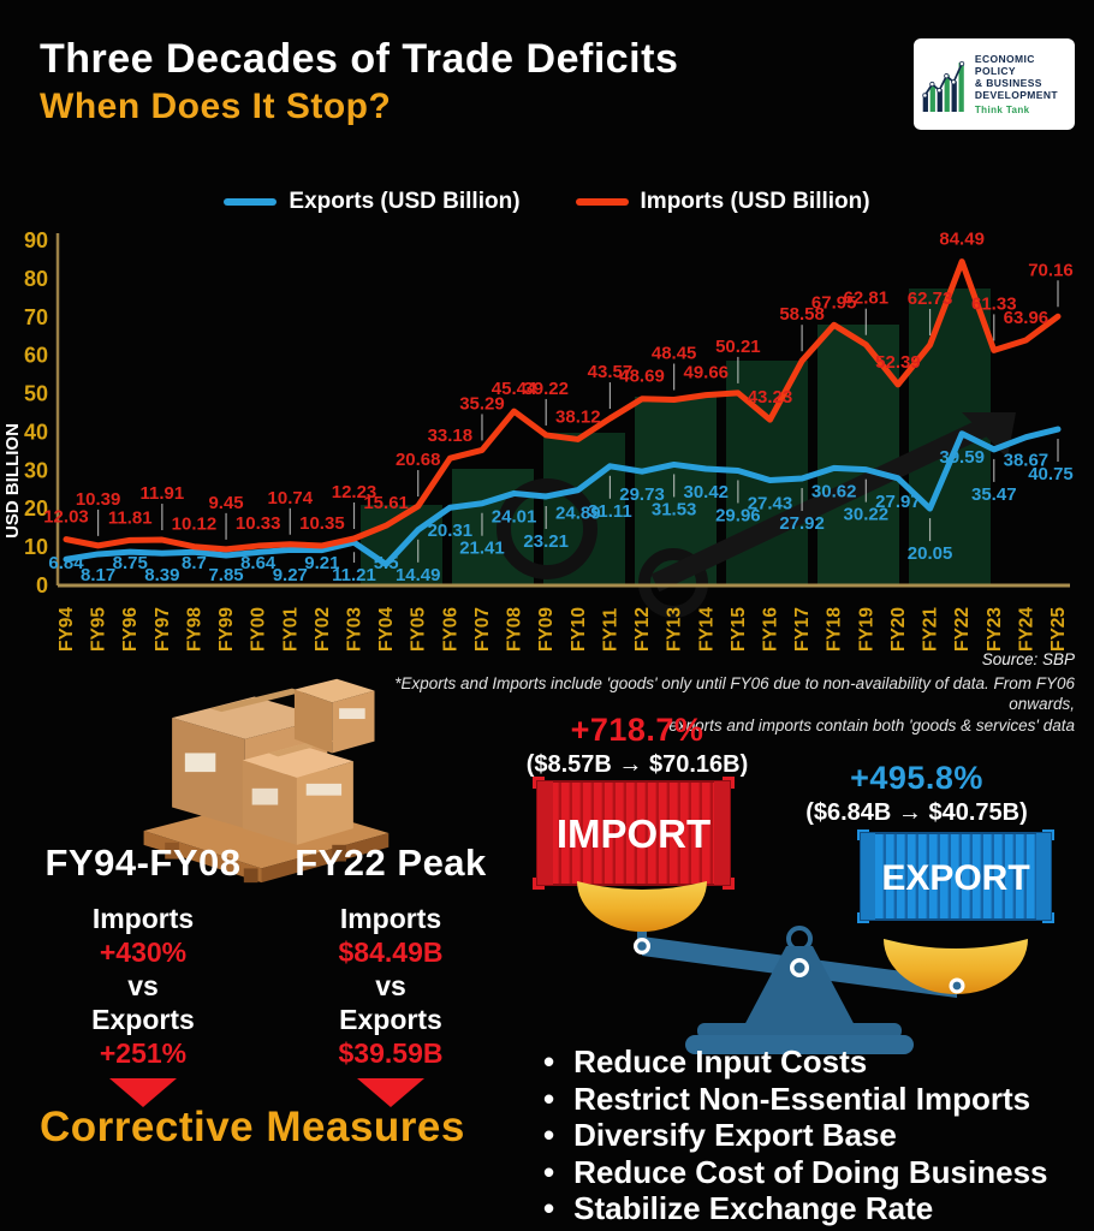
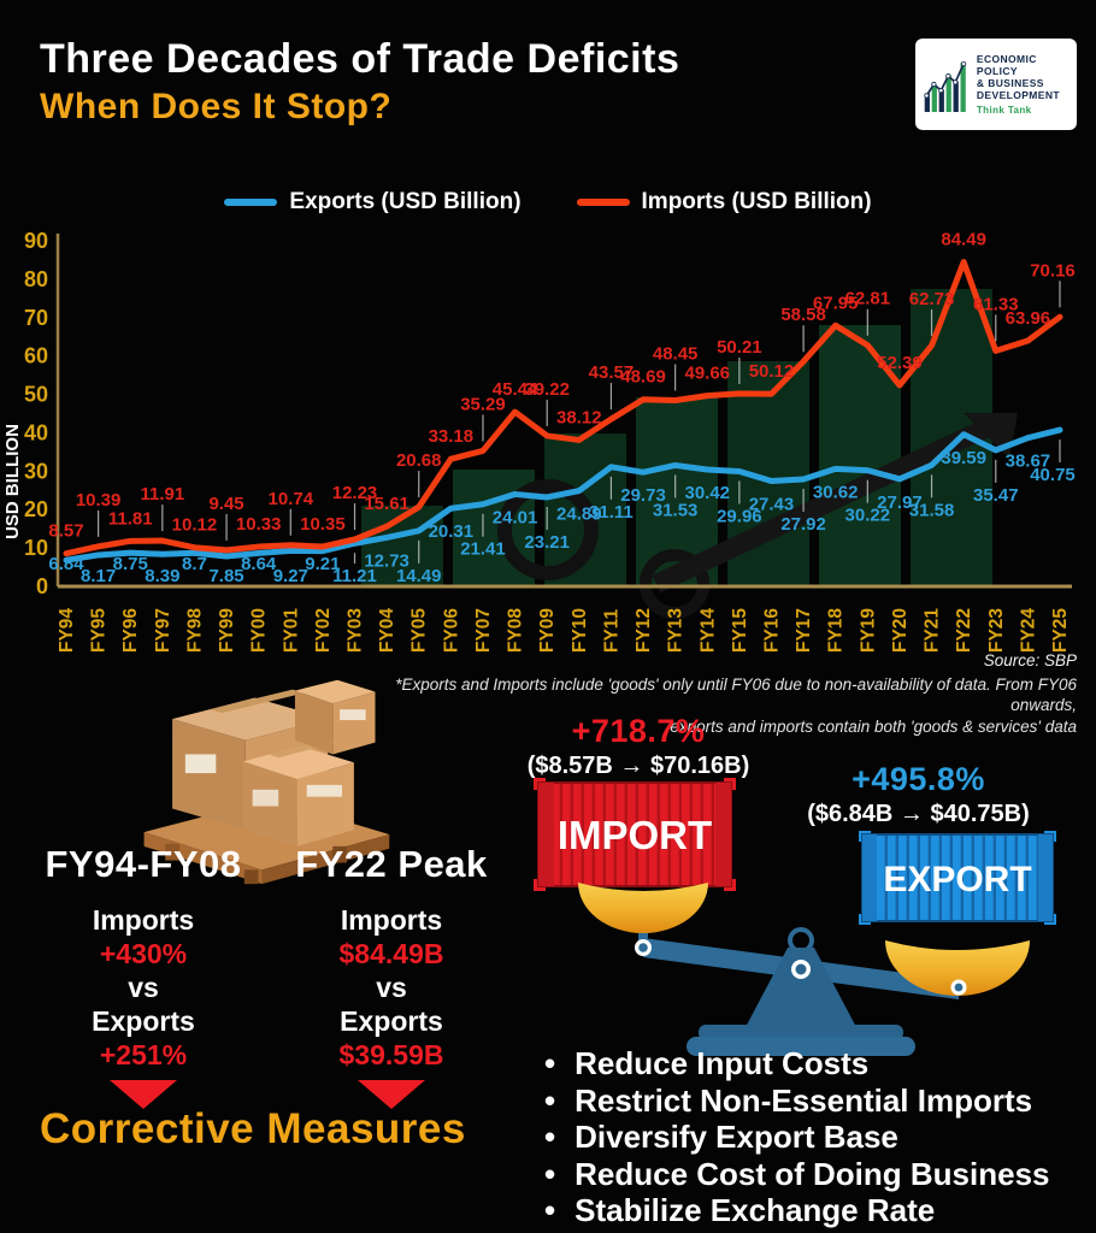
Imports (USD Billion)/FY94: 12.03 -> 8.57
Exports (USD Billion)/FY04: 5.5 -> 12.73
Imports (USD Billion)/FY16: 43.23 -> 50.12
Exports (USD Billion)/FY21: 20.05 -> 31.58
